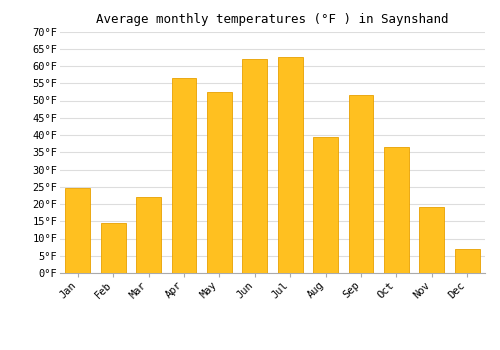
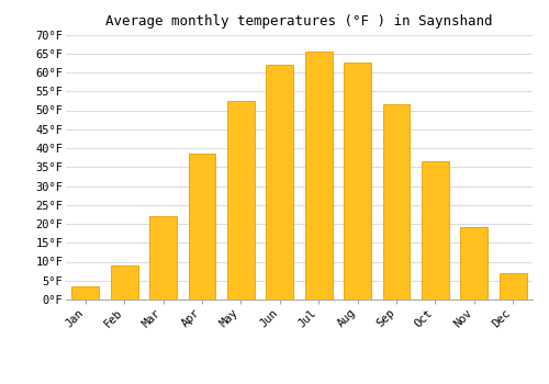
Jan: 24.5°F -> 3.5°F
Feb: 14.5°F -> 9.0°F
Apr: 56.5°F -> 38.5°F
Jul: 62.5°F -> 65.5°F
Aug: 39.5°F -> 62.5°F
